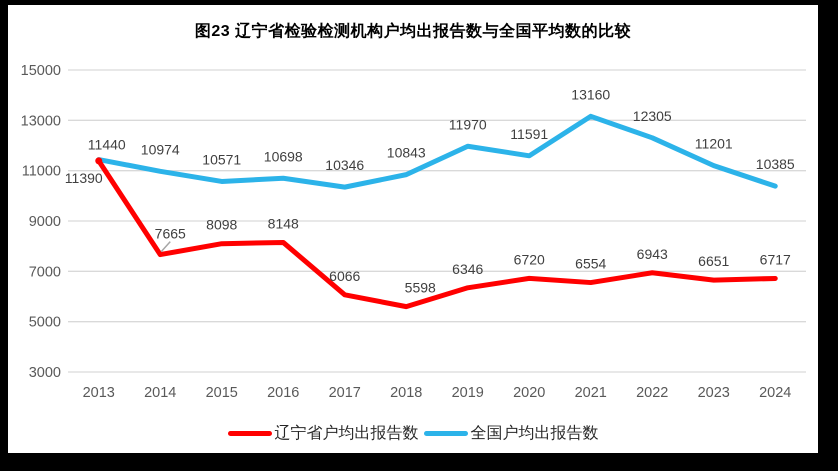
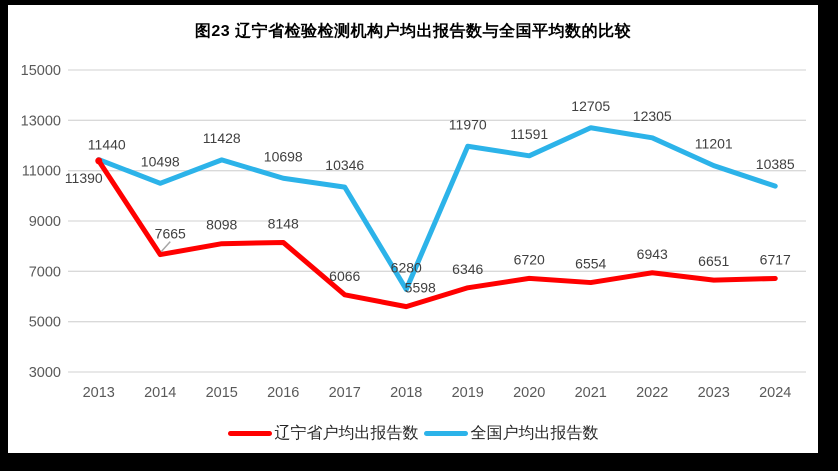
全国户均出报告数/2014: 10974 -> 10498
全国户均出报告数/2015: 10571 -> 11428
全国户均出报告数/2018: 10843 -> 6280
全国户均出报告数/2021: 13160 -> 12705
